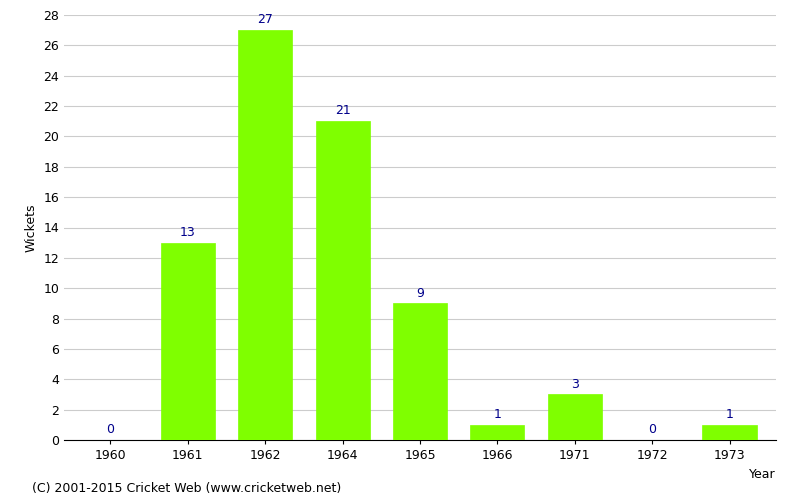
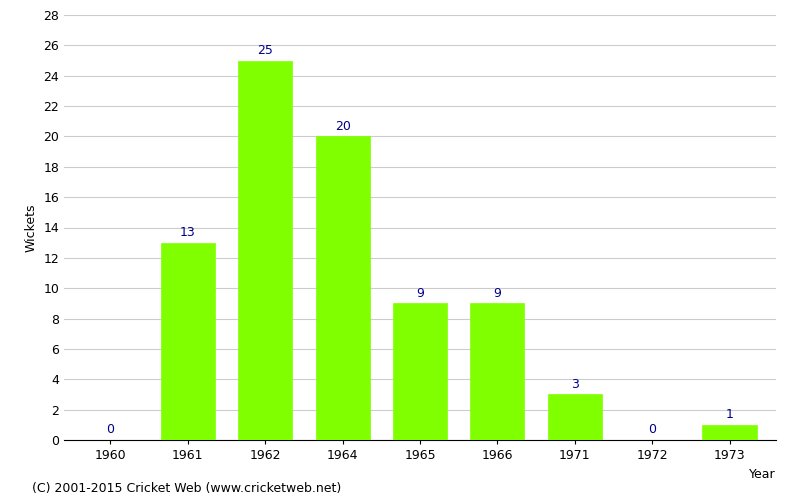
1962: 27 -> 25
1964: 21 -> 20
1966: 1 -> 9
